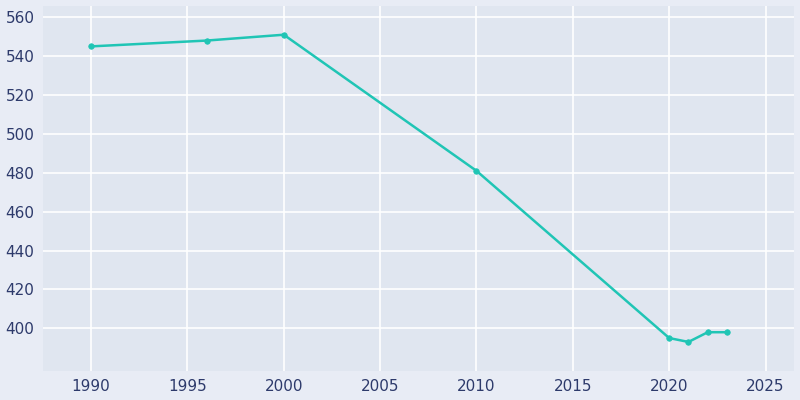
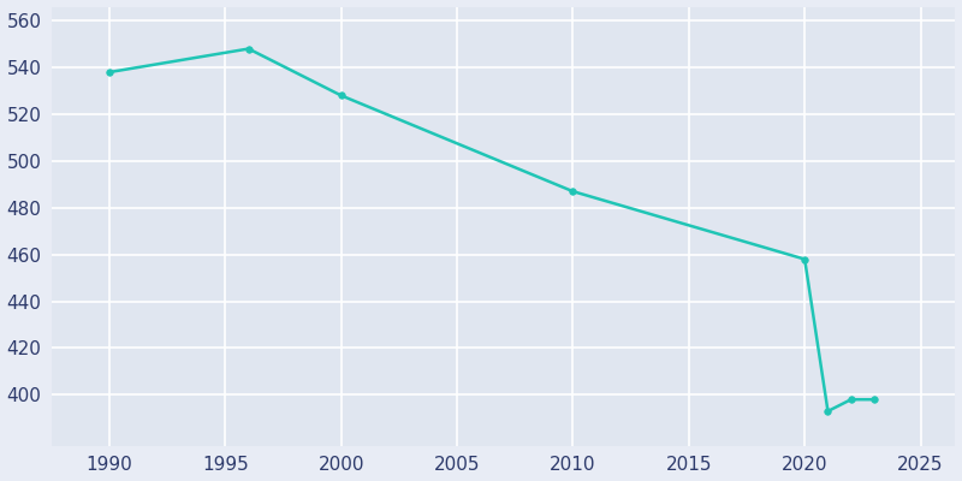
1990: 545 -> 538
2000: 551 -> 528
2010: 481 -> 487
2020: 395 -> 458
